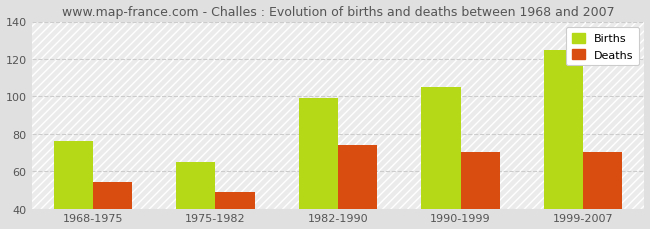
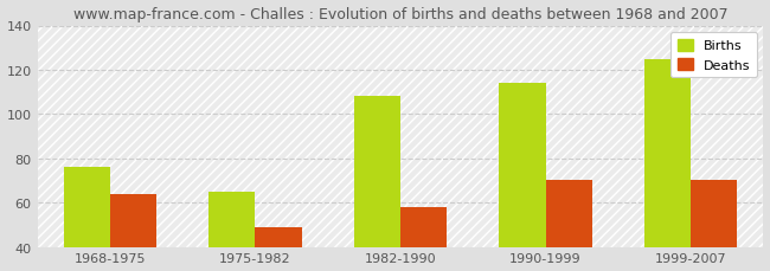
Deaths/1968-1975: 54 -> 64
Births/1982-1990: 99 -> 108
Deaths/1982-1990: 74 -> 58
Births/1990-1999: 105 -> 114
